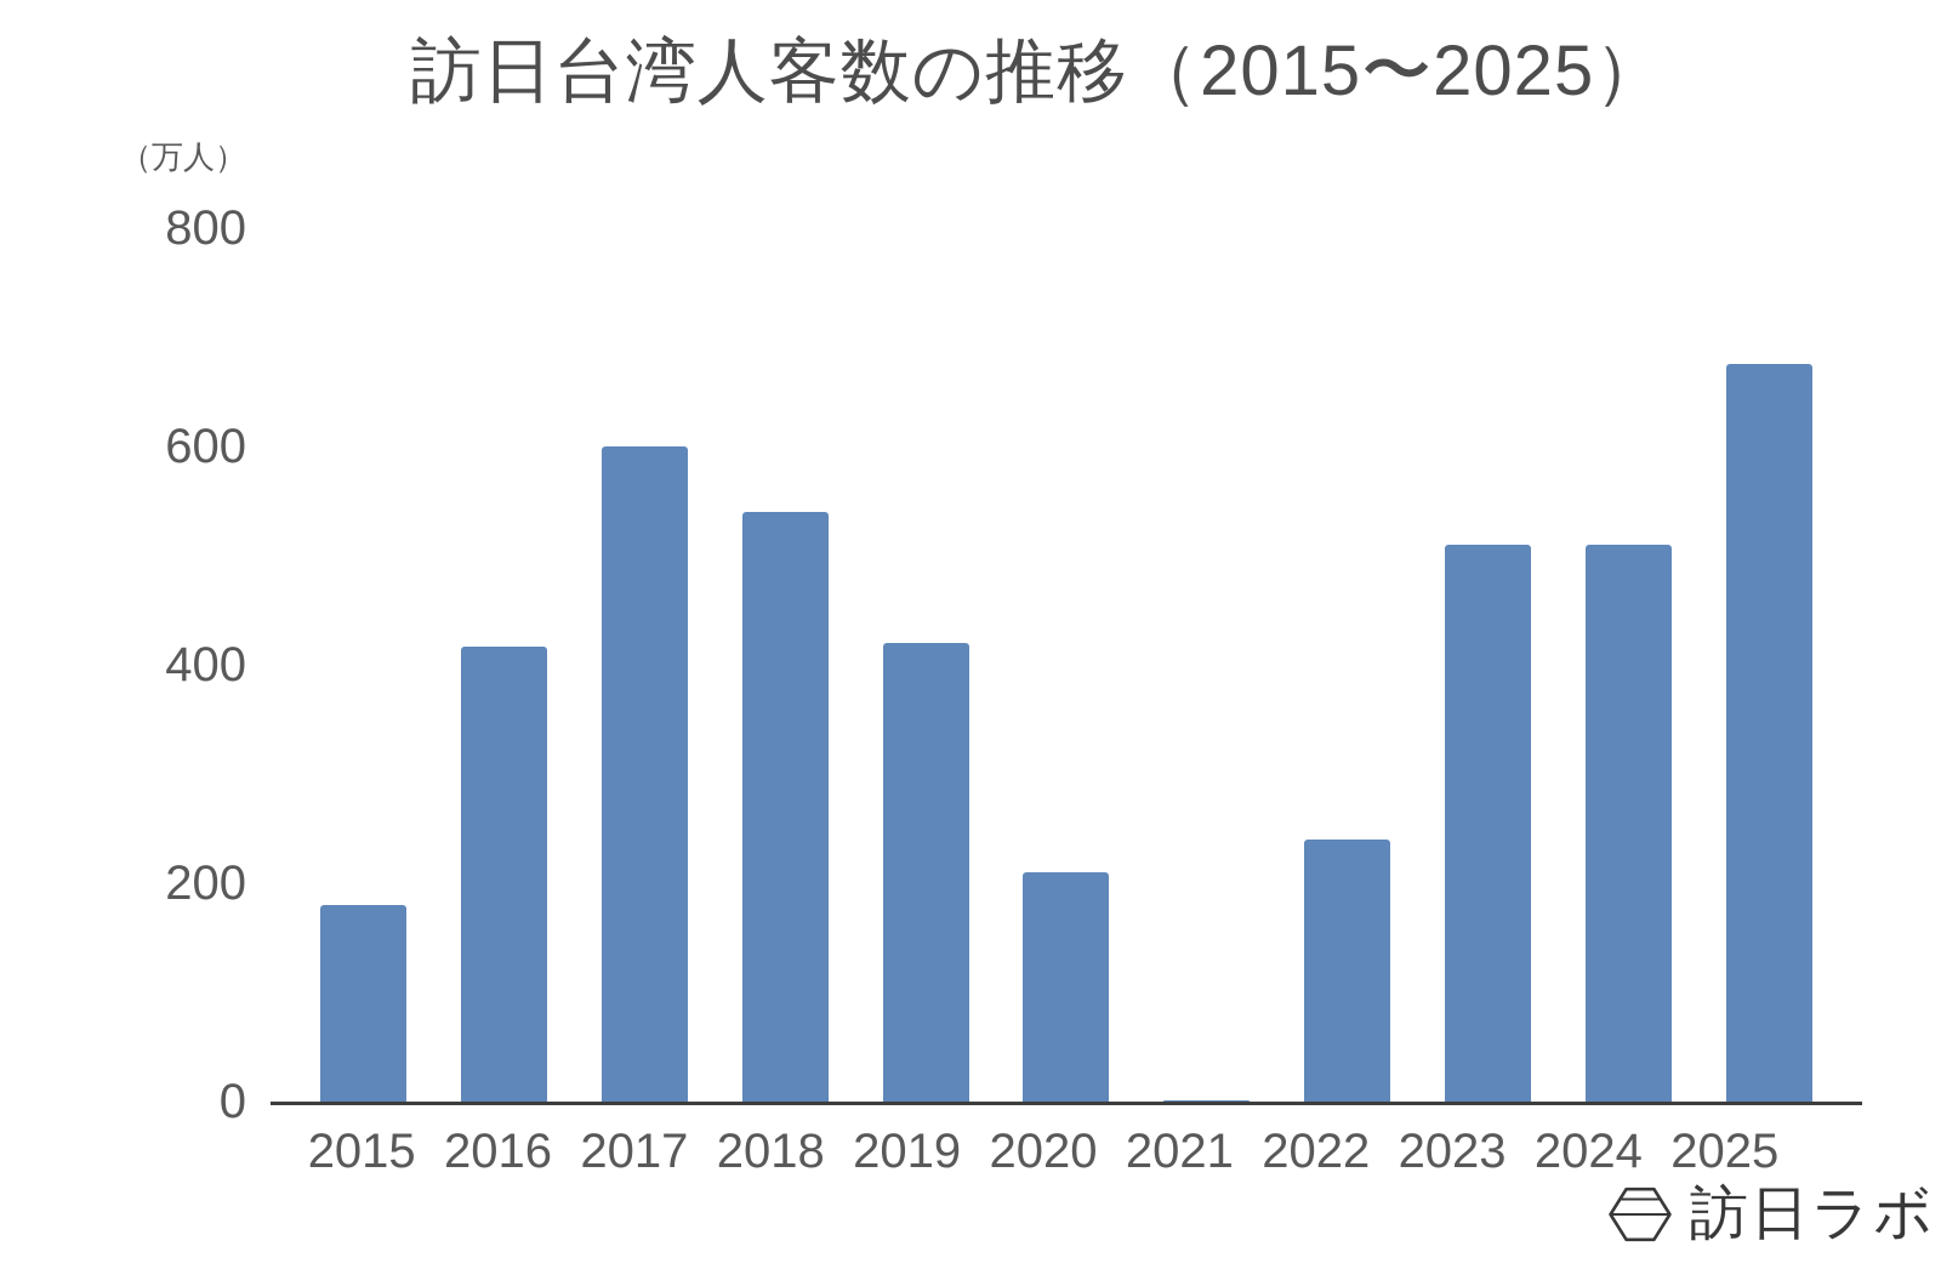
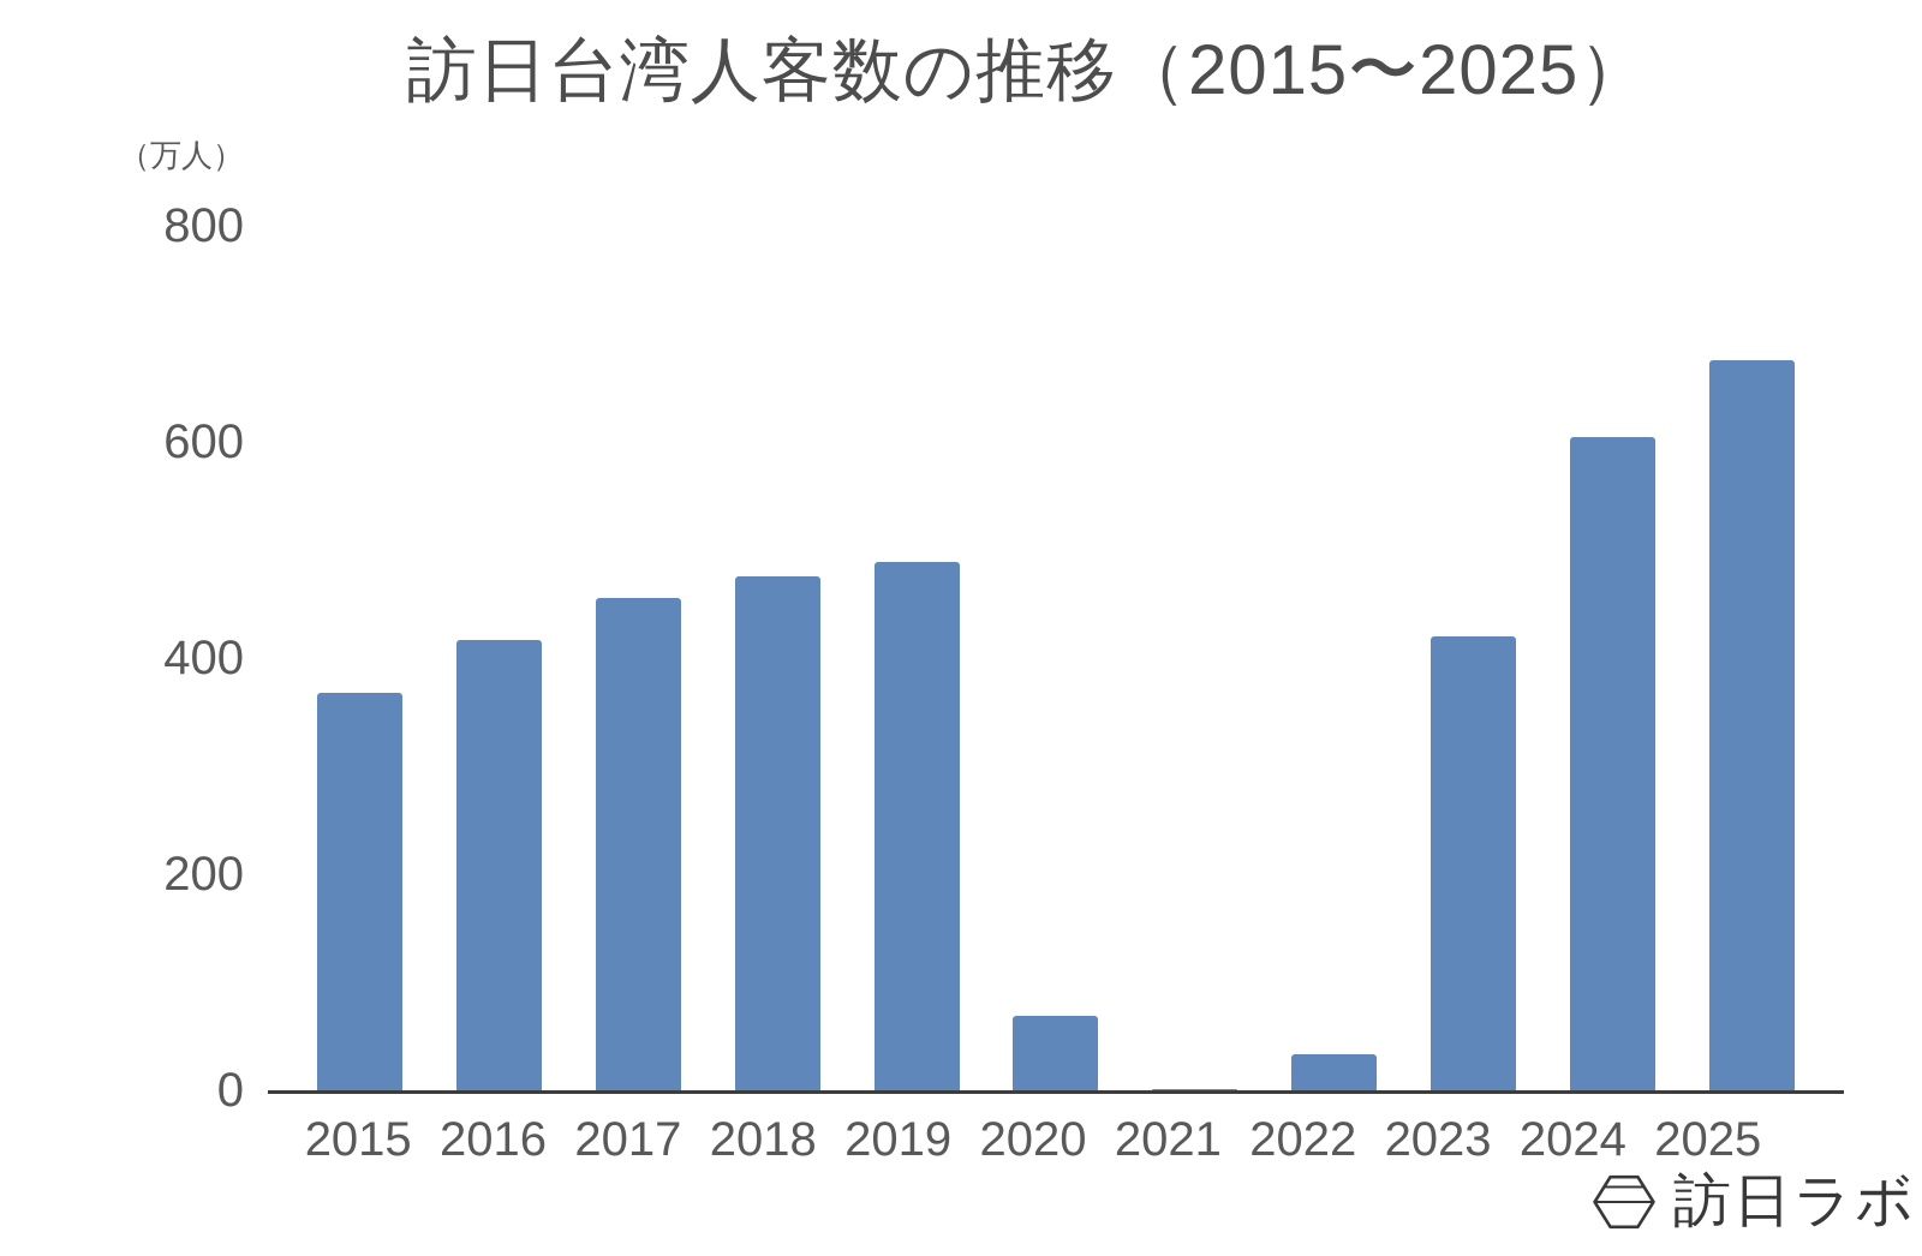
2015: 180 -> 370
2017: 600 -> 460
2018: 540 -> 480
2019: 420 -> 490
2020: 210 -> 70
2022: 240 -> 30
2023: 510 -> 420
2024: 510 -> 600
